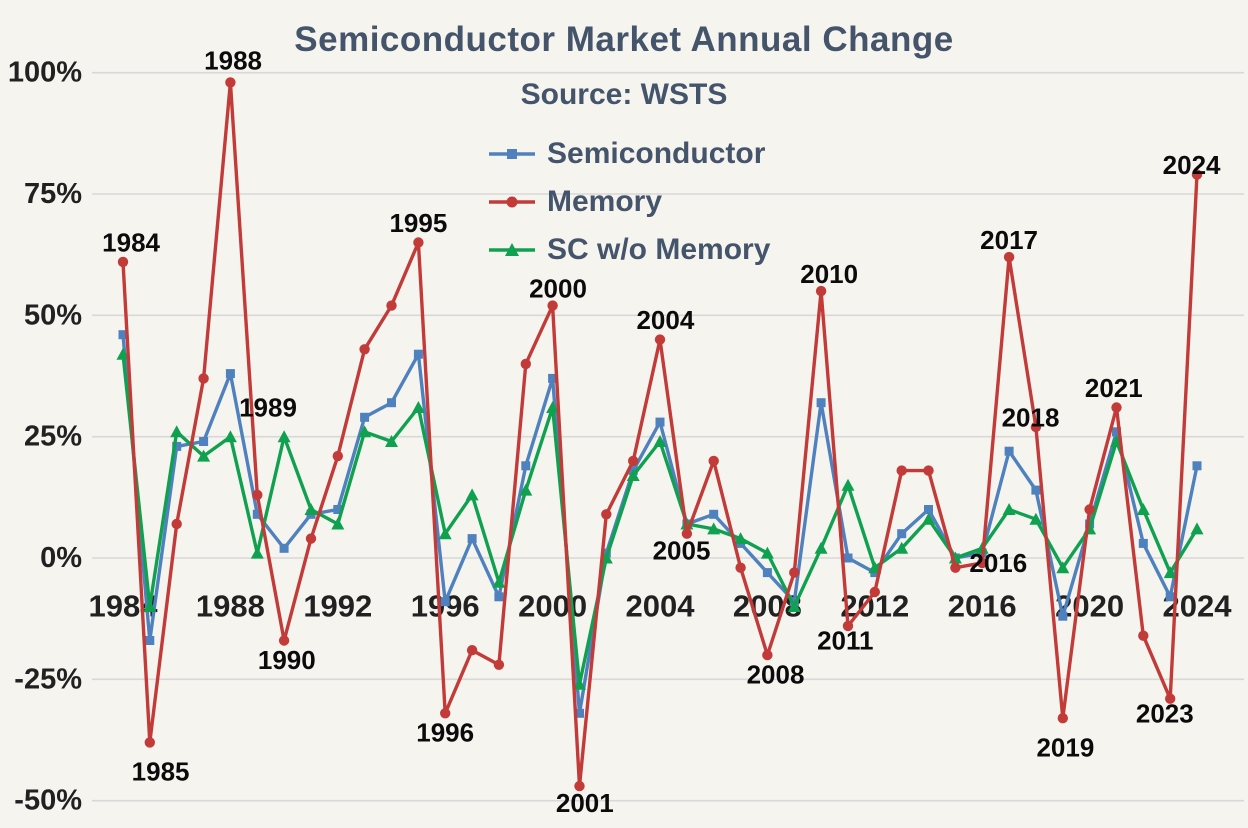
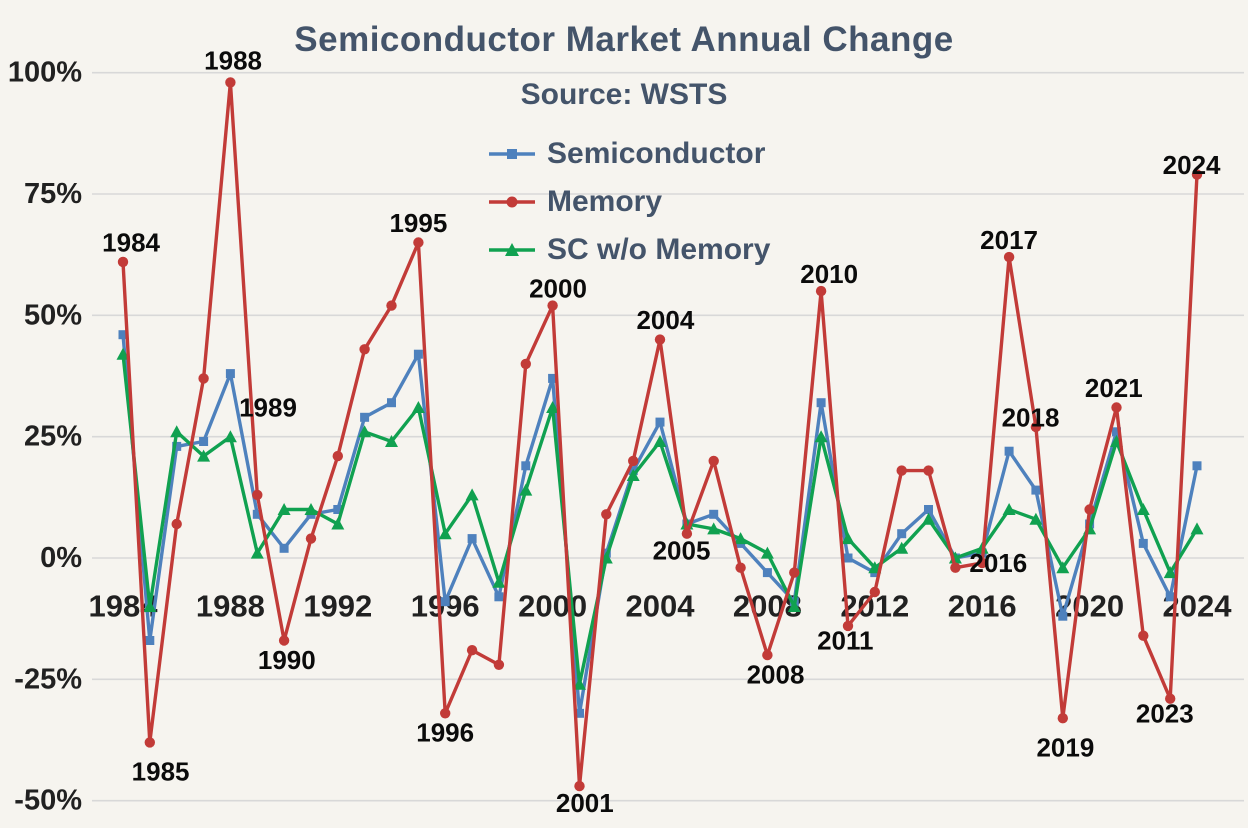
SC w/o Memory/1990: 25% -> 10%
SC w/o Memory/2010: 2% -> 25%
SC w/o Memory/2011: 15% -> 4%
